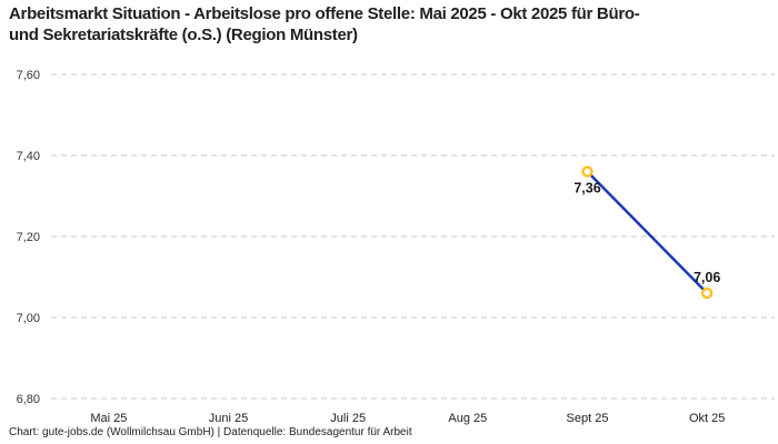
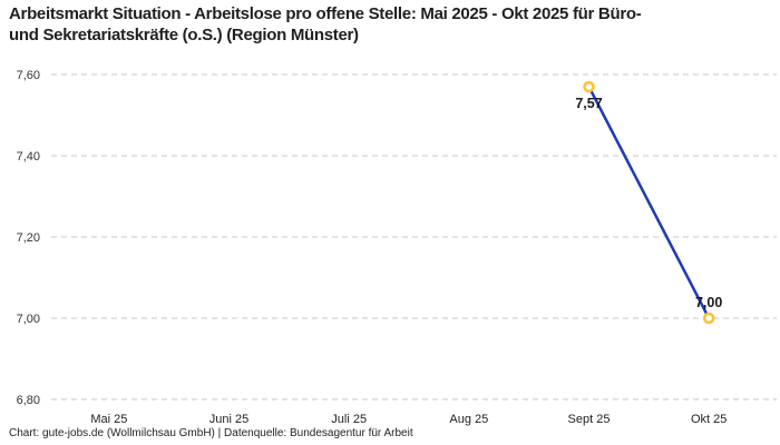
Sept 25: 7,36 -> 7,57
Okt 25: 7,06 -> 7,00
